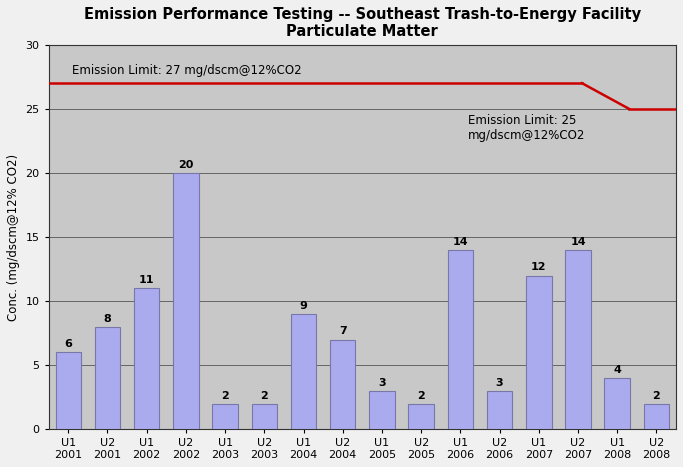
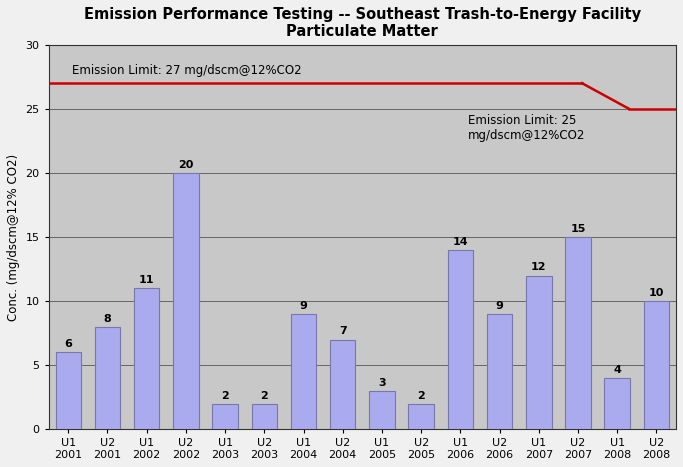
U2 2006: 3 -> 9
U2 2007: 14 -> 15
U2 2008: 2 -> 10
